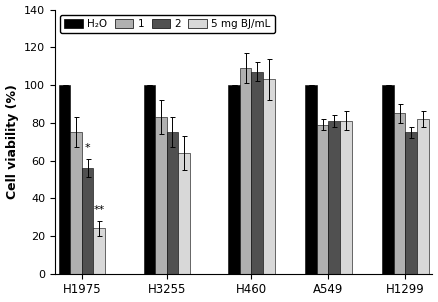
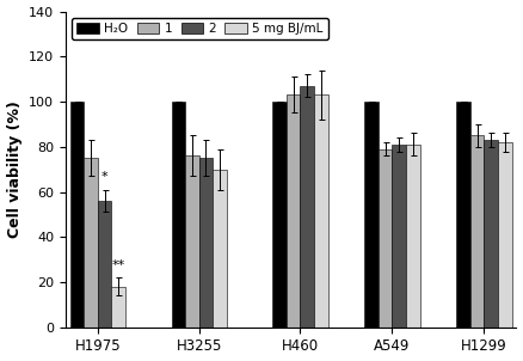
5 mg BJ/mL/H1975: 24 -> 18
1/H3255: 83 -> 76
5 mg BJ/mL/H3255: 64 -> 70
1/H460: 109 -> 103
2/H1299: 75 -> 83
